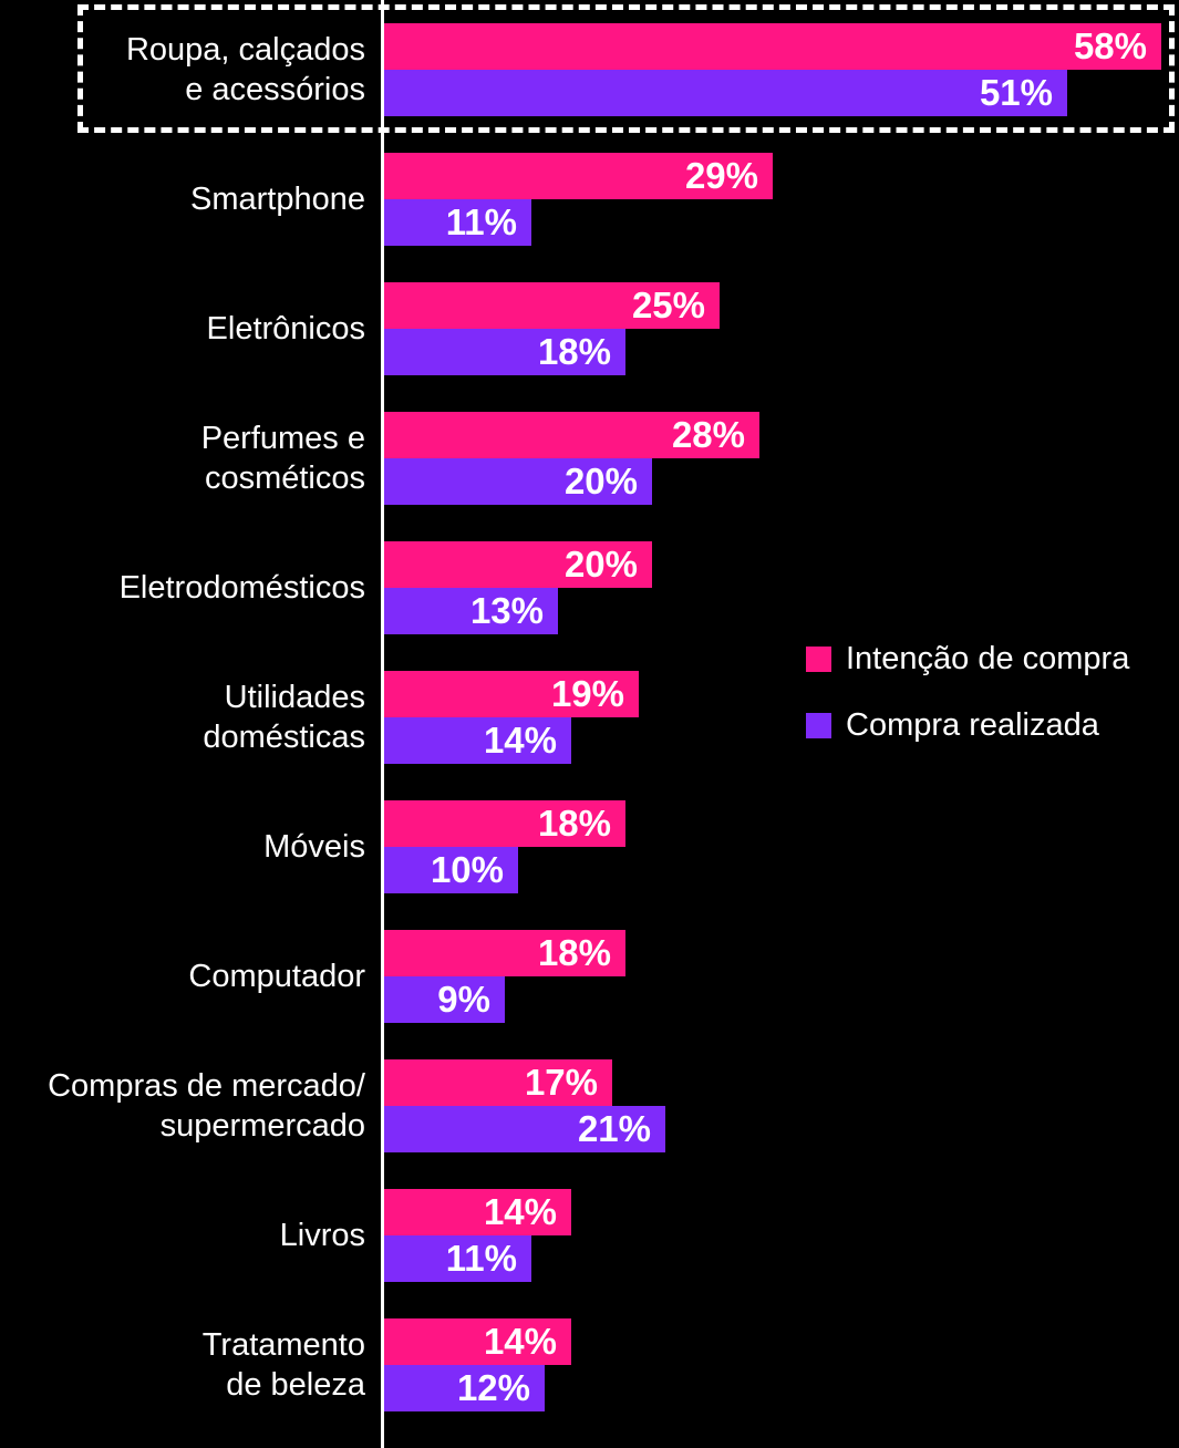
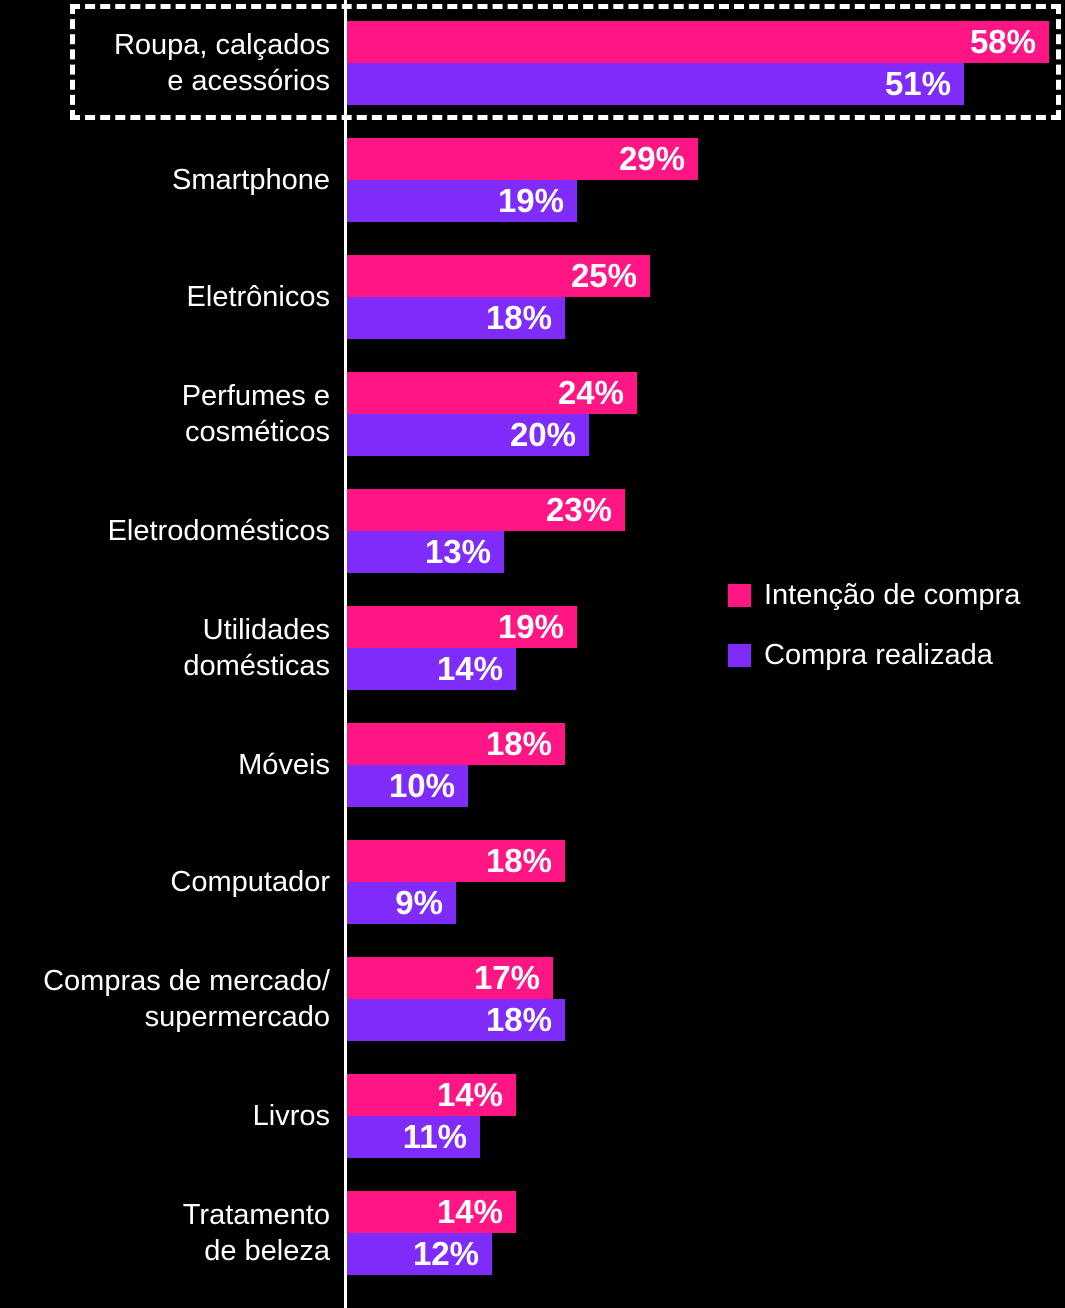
Compra realizada/Smartphone: 11% -> 19%
Intenção de compra/Perfumes e cosméticos: 28% -> 24%
Intenção de compra/Eletrodomésticos: 20% -> 23%
Compra realizada/Compras de mercado/ supermercado: 21% -> 18%
